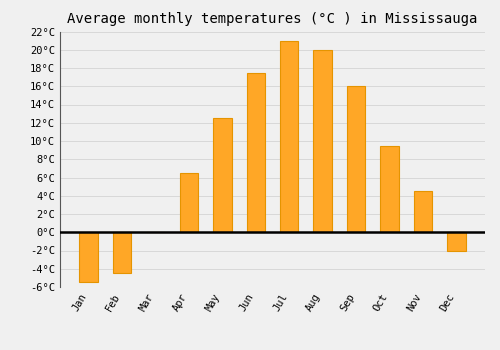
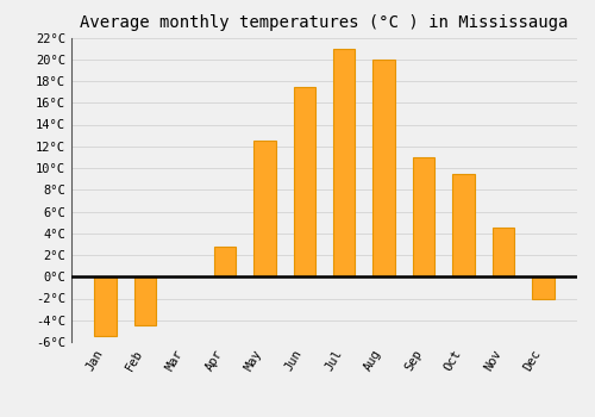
Apr: 6.5°C -> 2.8°C
Sep: 16.0°C -> 11.0°C
